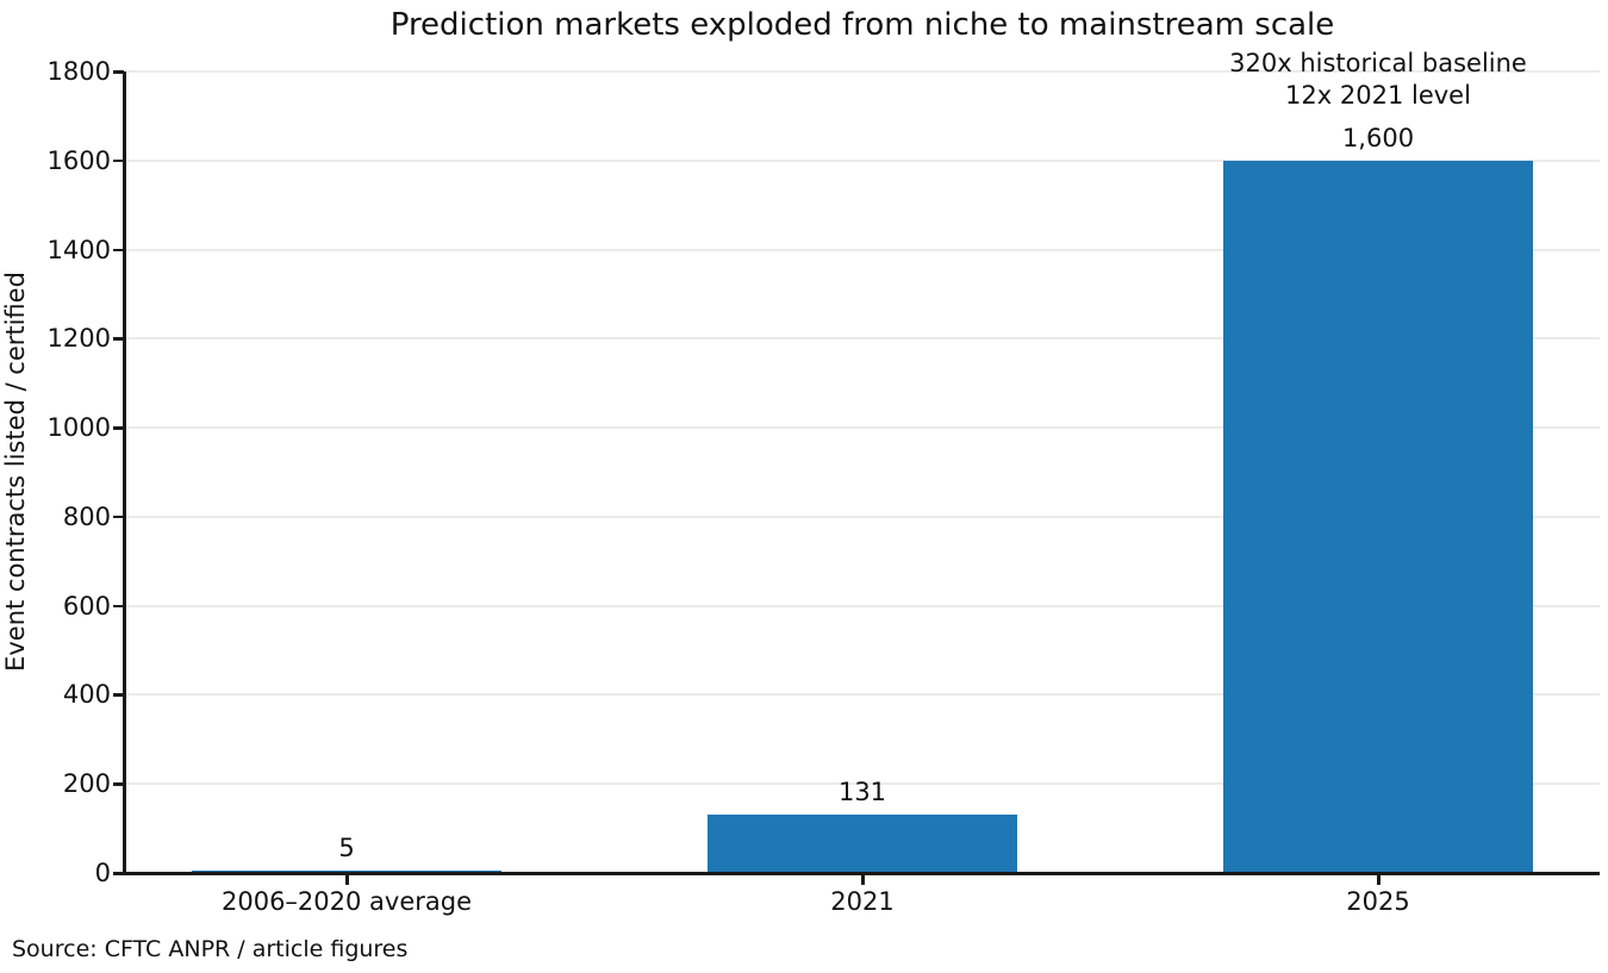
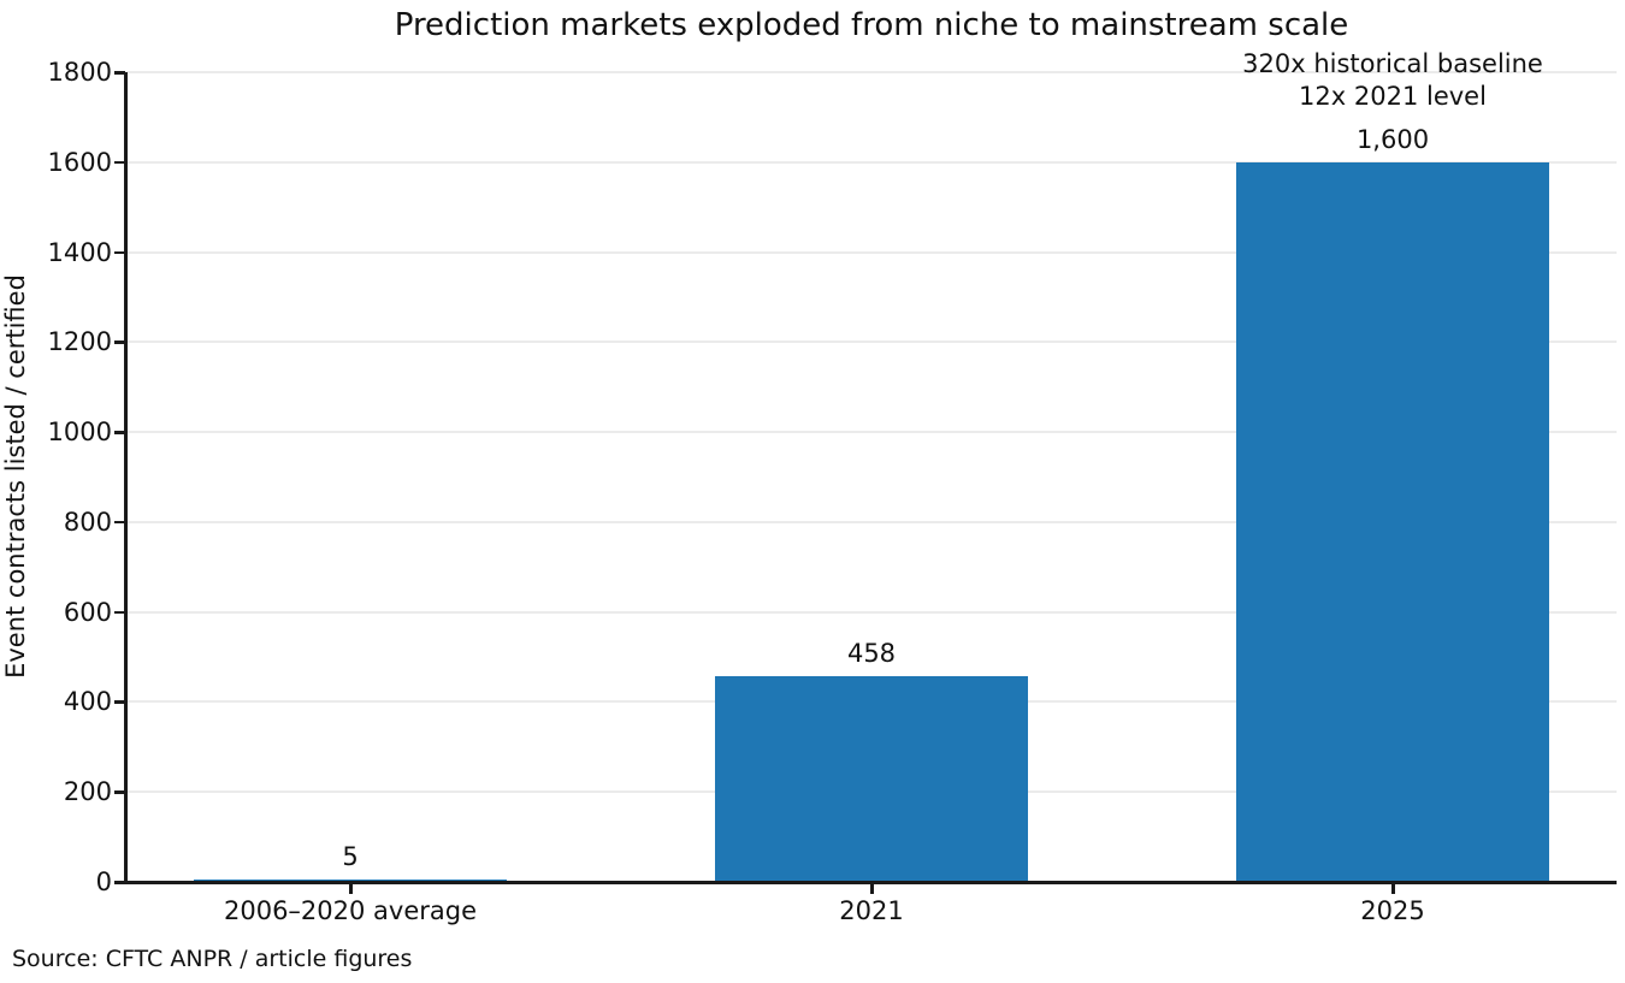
2021: 131 -> 458
